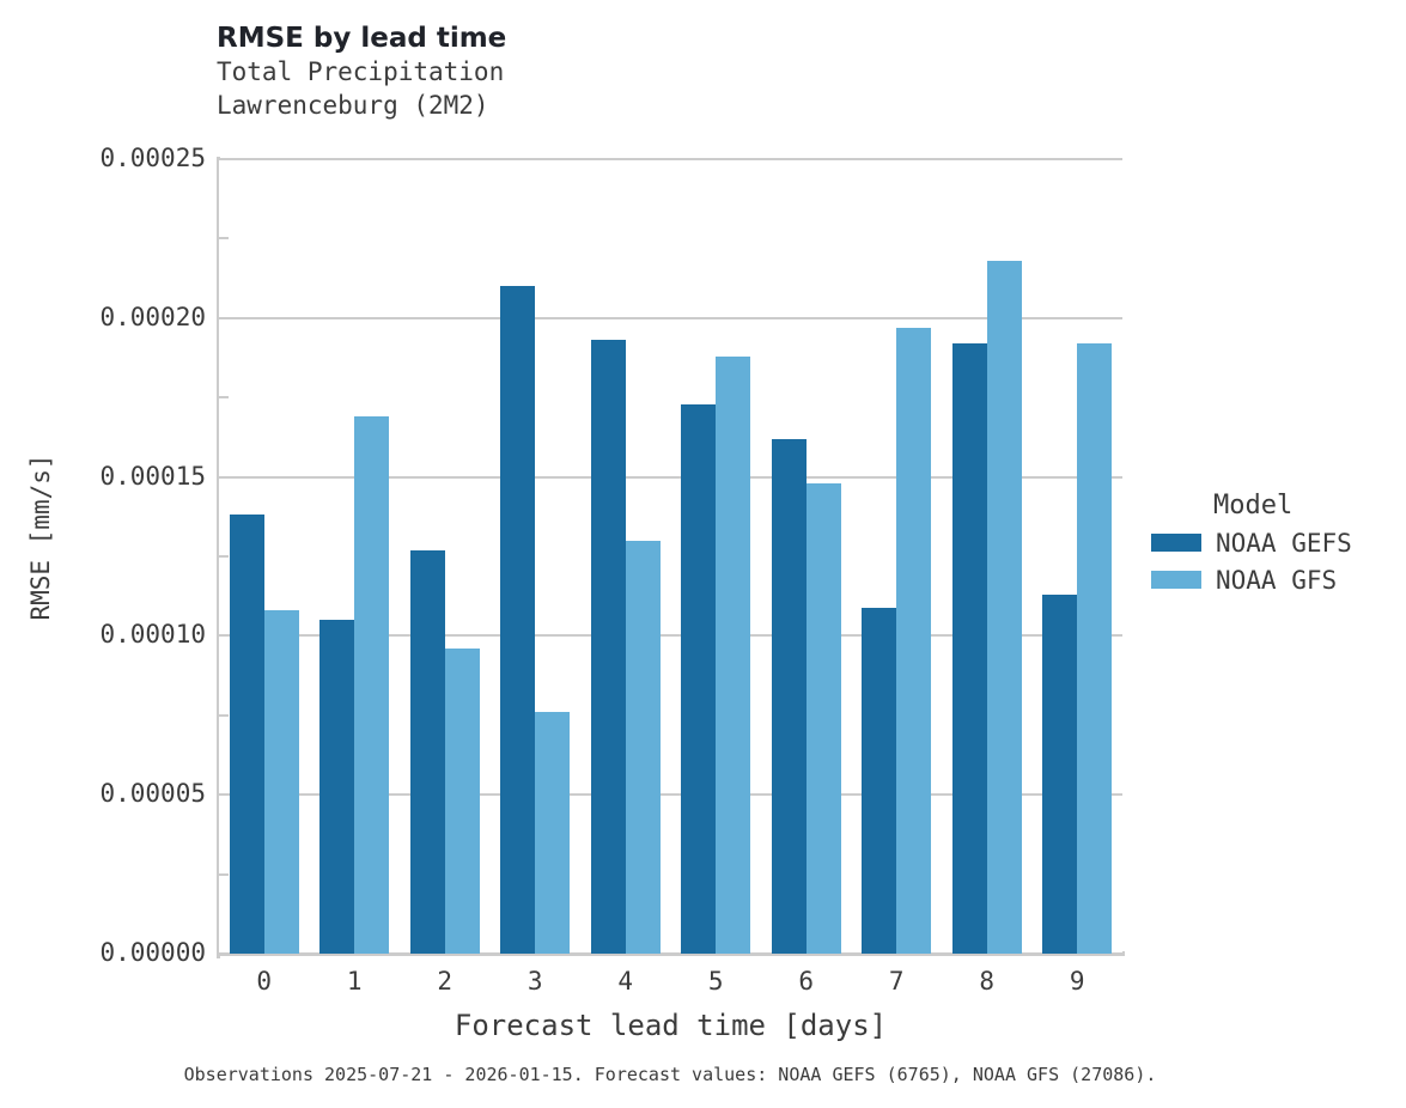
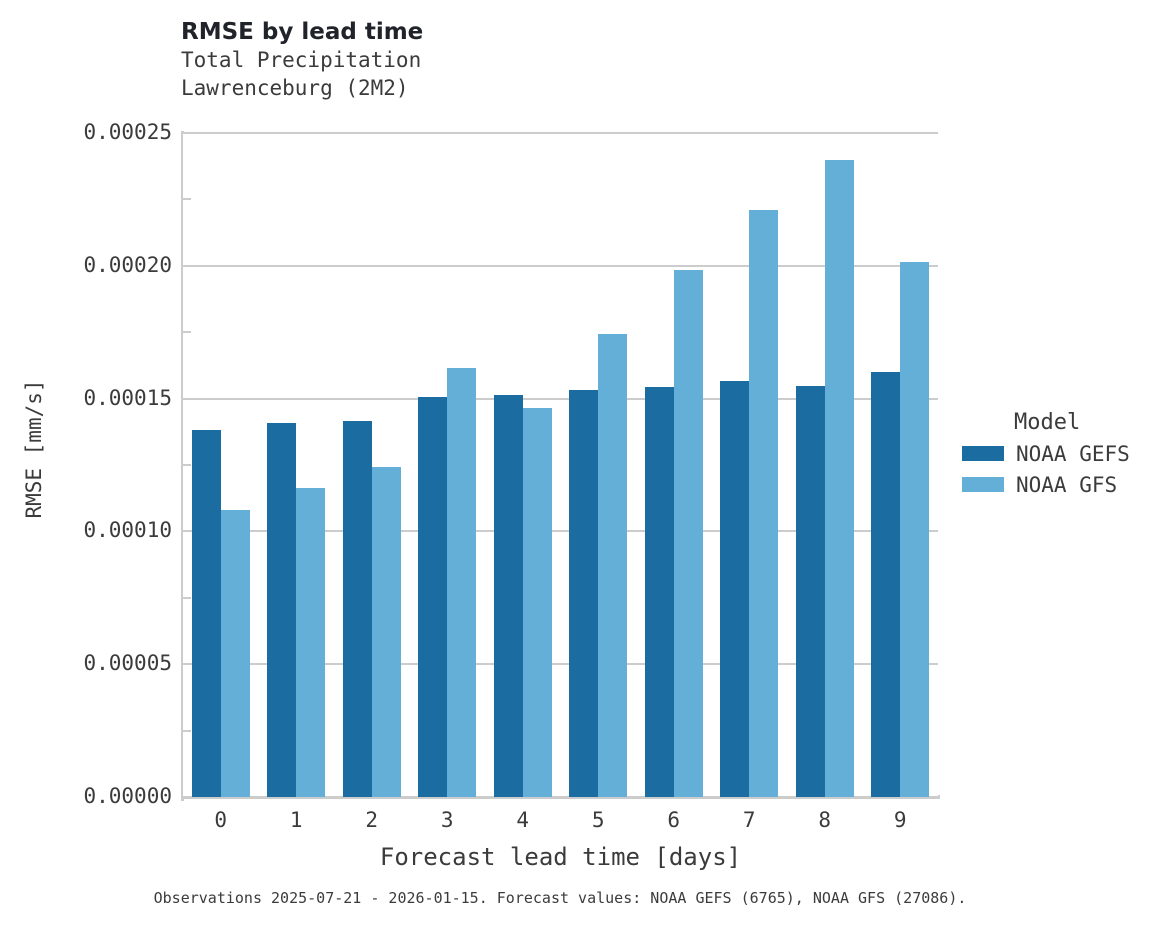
NOAA GEFS/1: 0.000105 -> 0.000141
NOAA GFS/1: 0.000169 -> 0.000116
NOAA GEFS/2: 0.000127 -> 0.000141
NOAA GFS/2: 0.000096 -> 0.000124
NOAA GEFS/3: 0.000210 -> 0.000150
NOAA GFS/3: 0.000076 -> 0.000162
NOAA GEFS/4: 0.000193 -> 0.000151
NOAA GFS/4: 0.000130 -> 0.000146
NOAA GEFS/5: 0.000173 -> 0.000153
NOAA GFS/5: 0.000188 -> 0.000175
NOAA GEFS/6: 0.000162 -> 0.000154
NOAA GFS/6: 0.000148 -> 0.000199
NOAA GEFS/7: 0.000109 -> 0.000157
NOAA GFS/7: 0.000197 -> 0.000221
NOAA GEFS/8: 0.000192 -> 0.000155
NOAA GFS/8: 0.000218 -> 0.000240
NOAA GEFS/9: 0.000113 -> 0.000160
NOAA GFS/9: 0.000192 -> 0.000202
